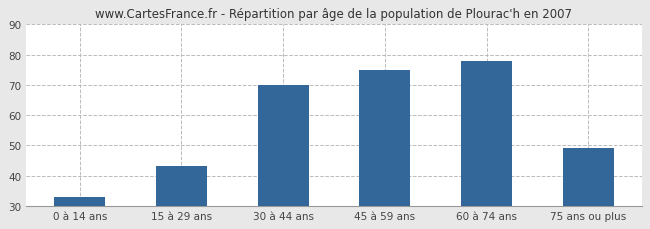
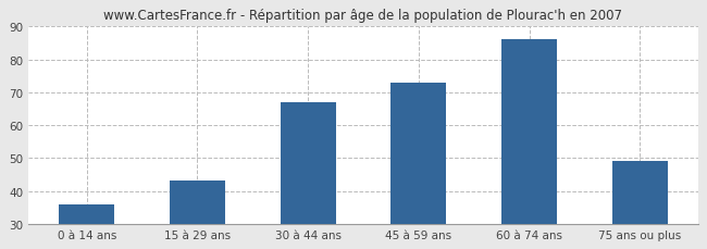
0 à 14 ans: 33 -> 36
30 à 44 ans: 70 -> 67
45 à 59 ans: 75 -> 73
60 à 74 ans: 78 -> 86
